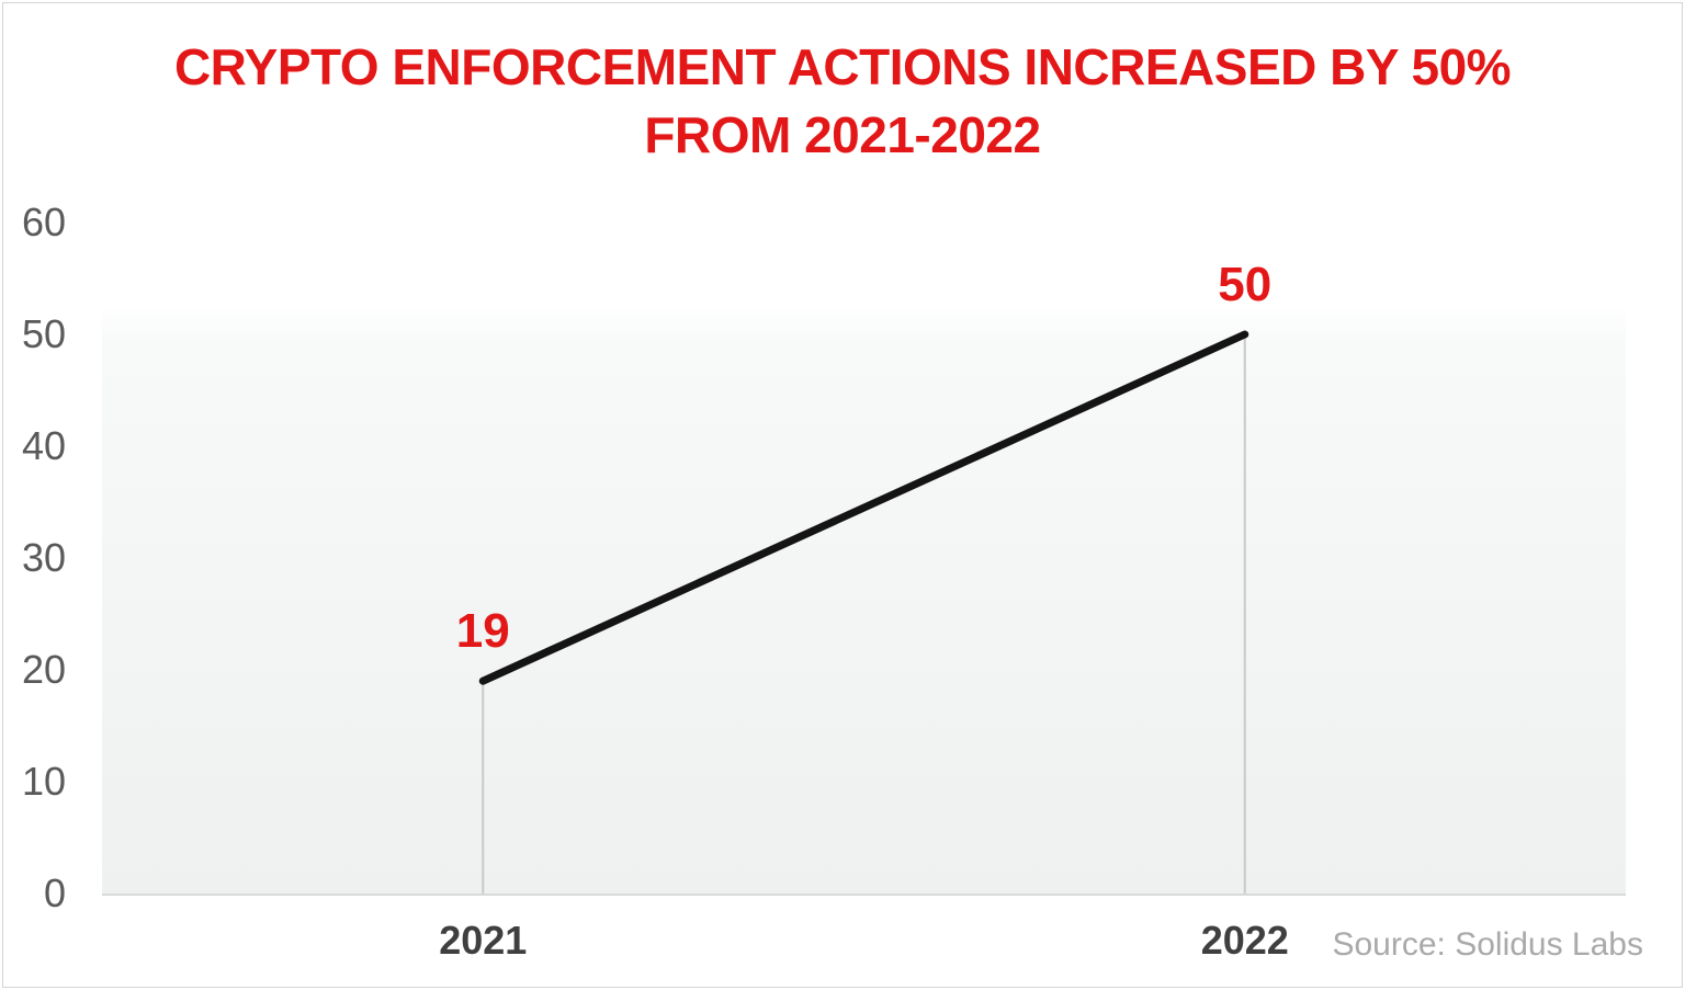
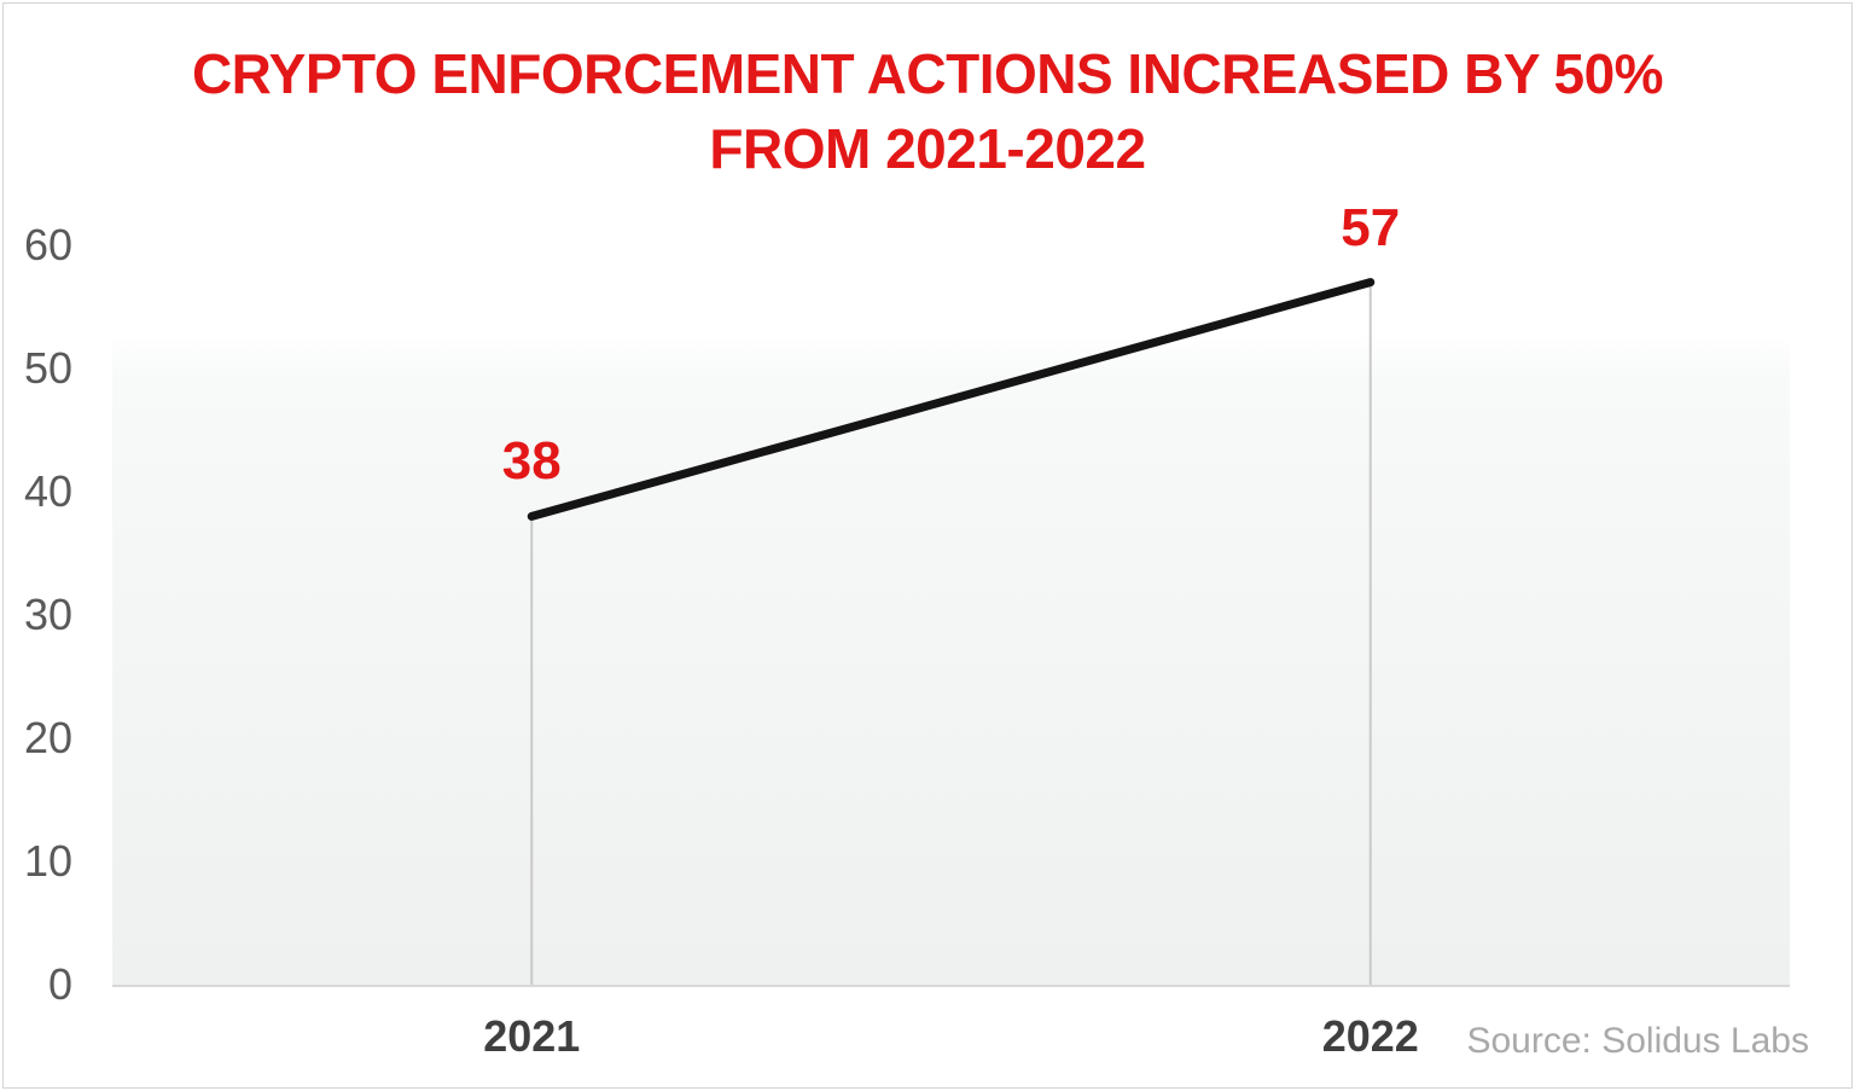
2021: 19 -> 38
2022: 50 -> 57
